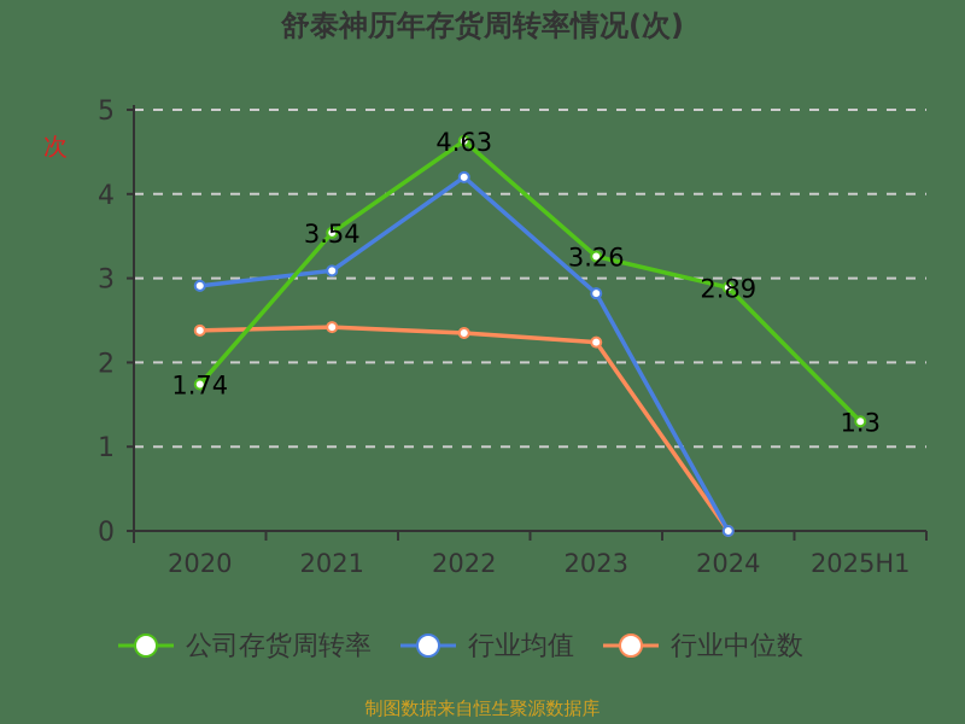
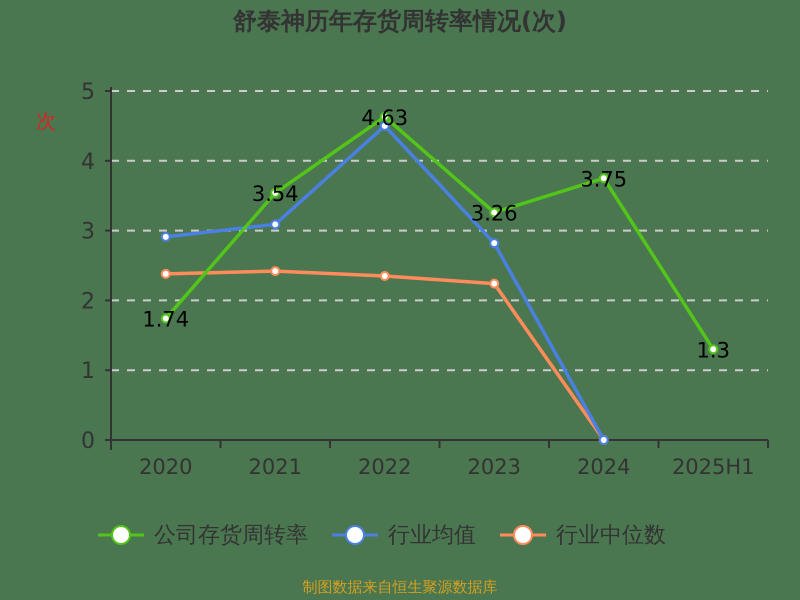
行业均值/2022: 4.2 -> 4.5
公司存货周转率/2024: 2.89 -> 3.75
